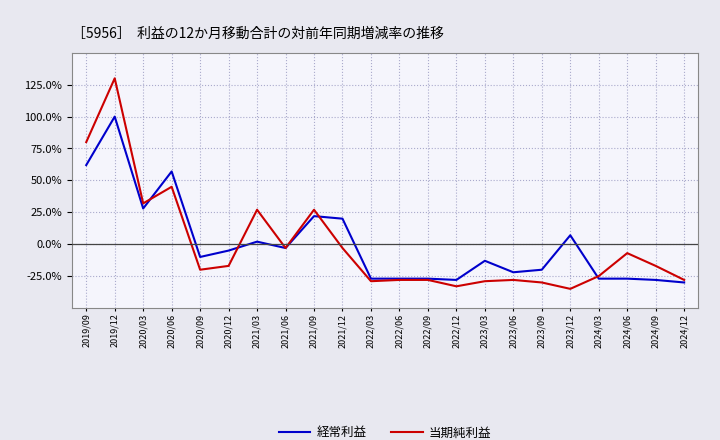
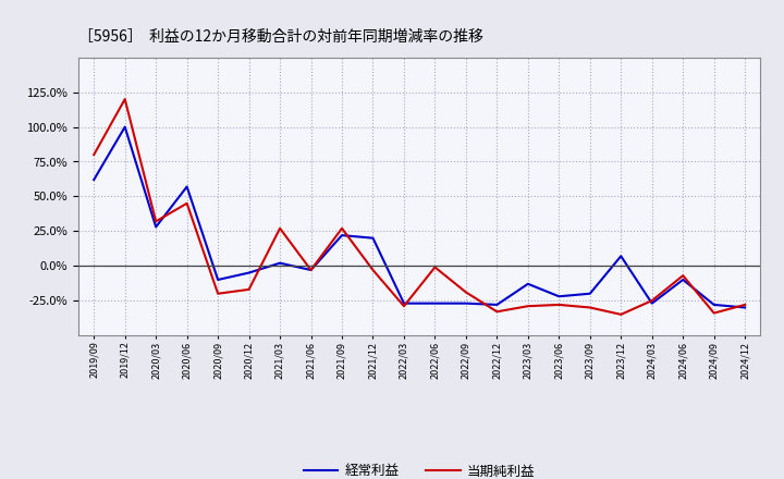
当期純利益/2019/12: 130% -> 120%
当期純利益/2022/06: -28% -> -1%
当期純利益/2022/09: -28% -> -19%
経常利益/2024/06: -27% -> -10%
当期純利益/2024/09: -17% -> -34%
